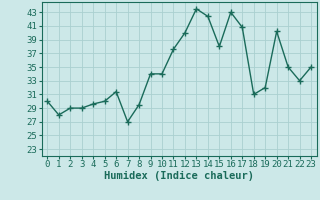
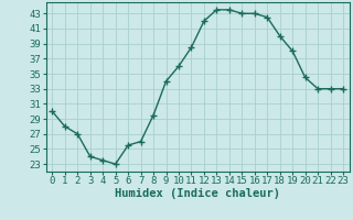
2: 29.0 -> 27.0
3: 29.0 -> 24.0
4: 29.6 -> 23.5
5: 30.0 -> 23.0
6: 31.4 -> 25.5
7: 27.0 -> 26.0
10: 34.0 -> 36.0
11: 37.6 -> 38.5
12: 40.0 -> 42.0
14: 42.4 -> 43.5
15: 38.0 -> 43.0
17: 40.8 -> 42.5
18: 31.0 -> 40.0
19: 32.0 -> 38.0
20: 40.2 -> 34.5
21: 35.0 -> 33.0
23: 35.0 -> 33.0
